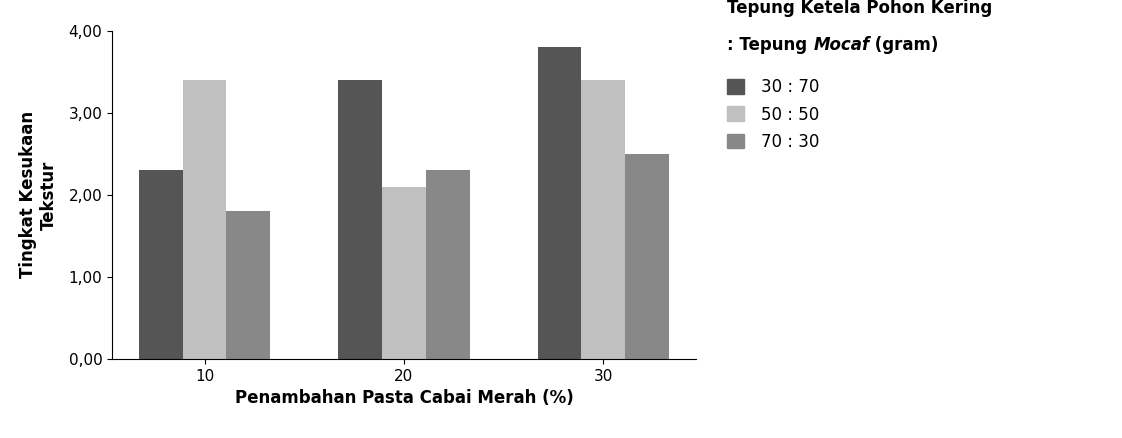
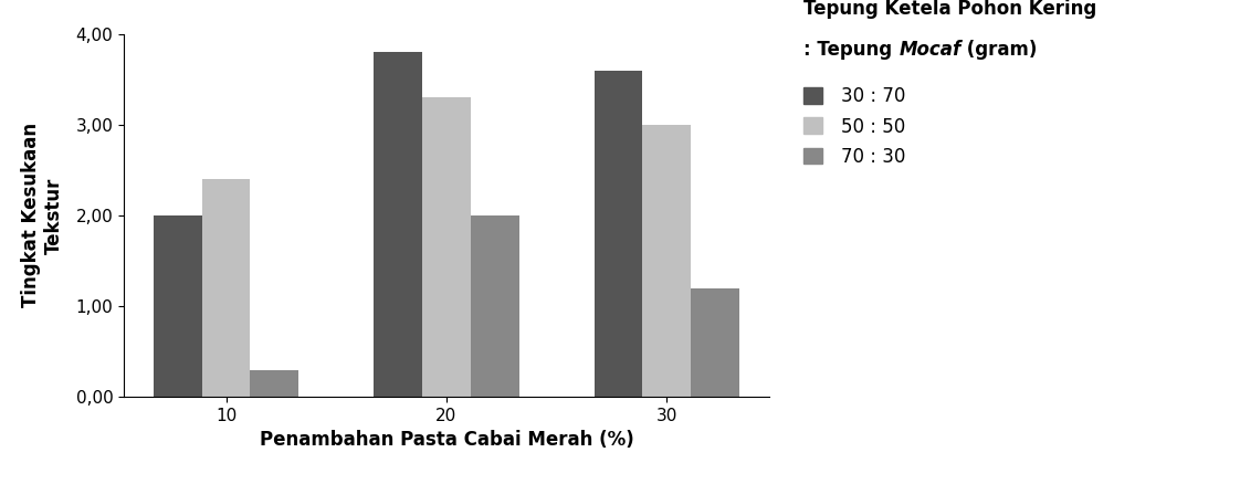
30 : 70/10: 2,3 -> 2,0
50 : 50/10: 3,4 -> 2,4
70 : 30/10: 1,8 -> 0,3
30 : 70/20: 3,4 -> 3,8
50 : 50/20: 2,1 -> 3,3
70 : 30/20: 2,3 -> 2,0
30 : 70/30: 3,8 -> 3,6
50 : 50/30: 3,4 -> 3,0
70 : 30/30: 2,5 -> 1,2
